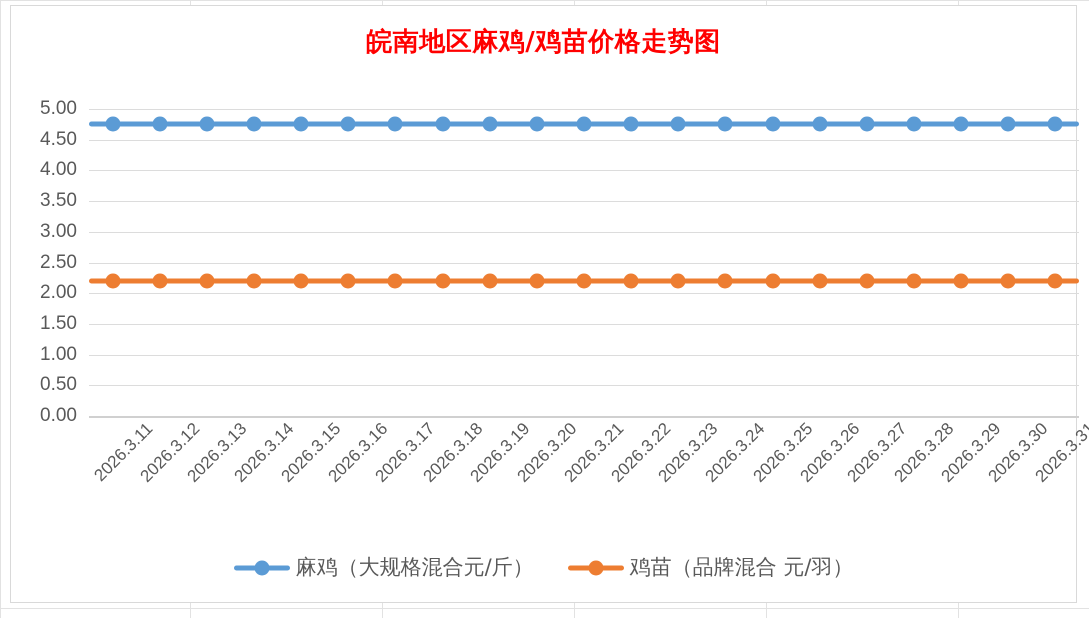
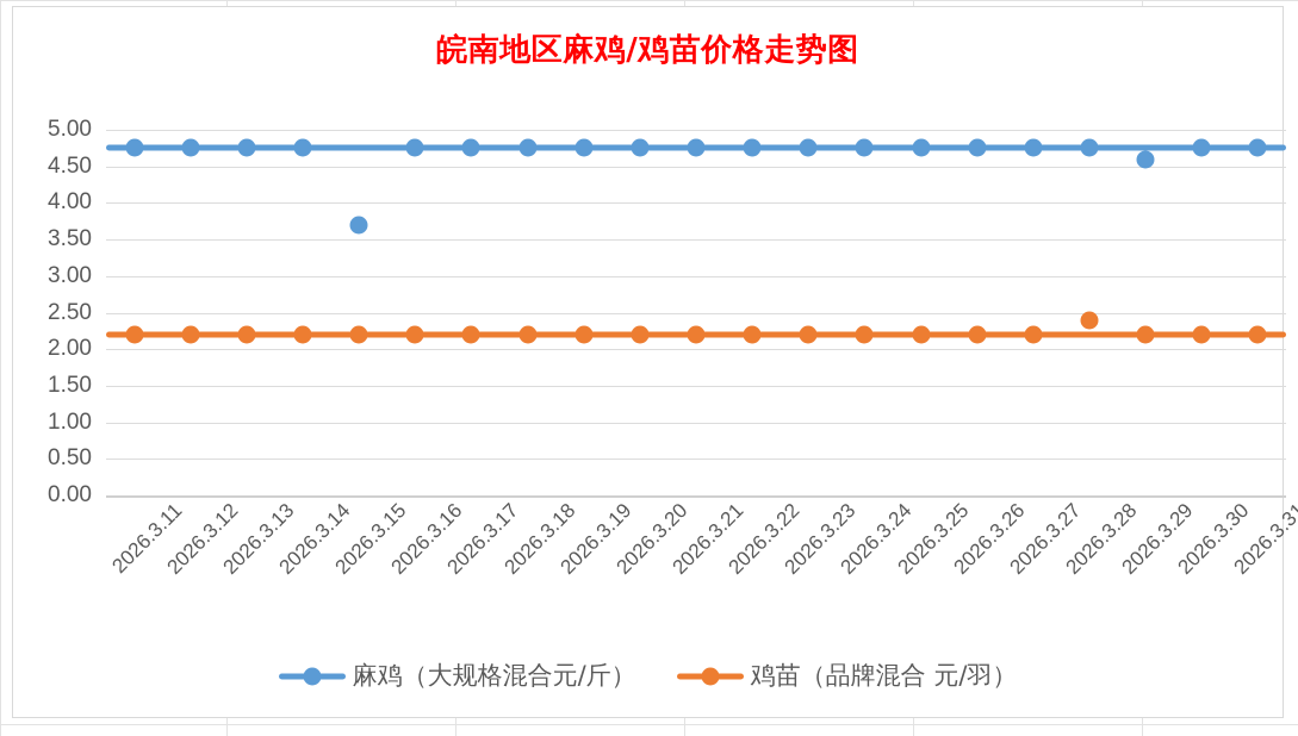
麻鸡（大规格混合元/斤）/2026.3.15: 4.8 -> 3.7
鸡苗（品牌混合 元/羽）/2026.3.28: 2.2 -> 2.4
麻鸡（大规格混合元/斤）/2026.3.29: 4.8 -> 4.6
